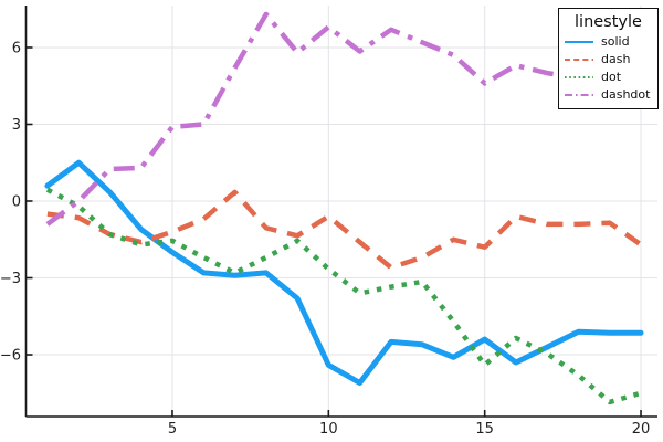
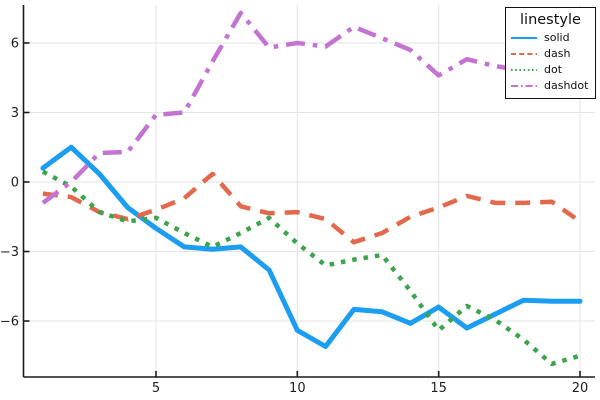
dash/10: -0.6 -> -1.3
dashdot/10: 6.8 -> 6.0
dash/15: -1.8 -> -1.1
